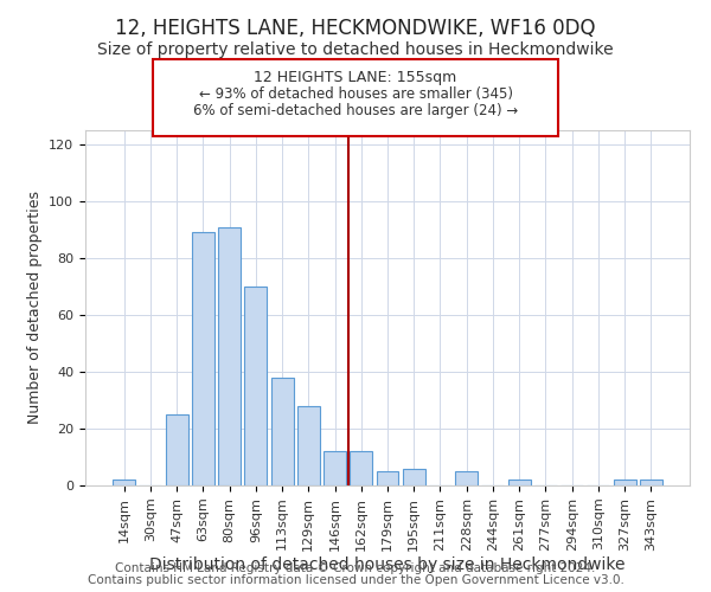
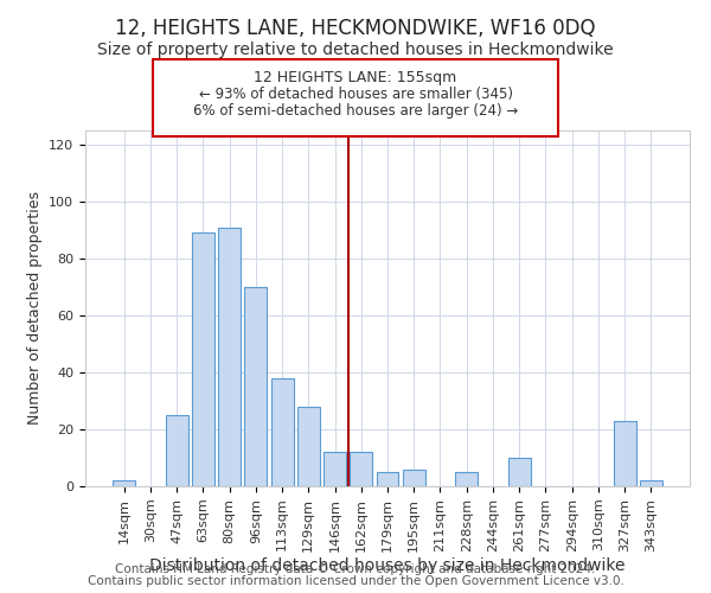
261sqm: 2 -> 10
327sqm: 2 -> 23
